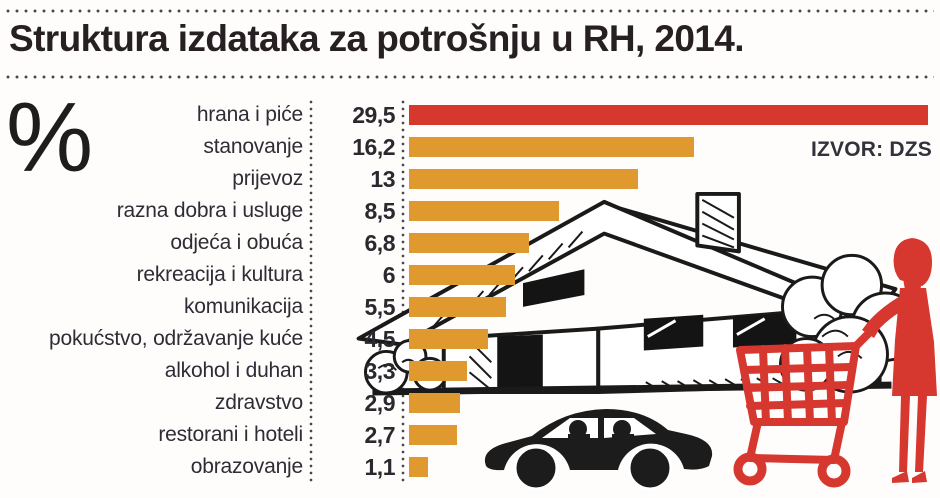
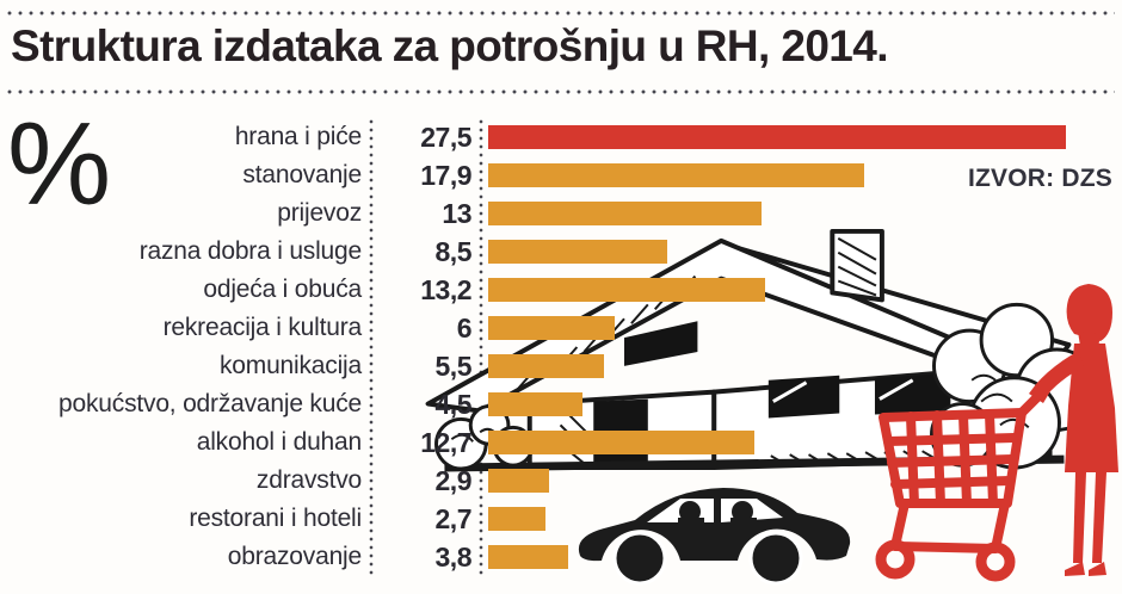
hrana i piće: 29,5 -> 27,5
stanovanje: 16,2 -> 17,9
odjeća i obuća: 6,8 -> 13,2
alkohol i duhan: 3,3 -> 12,7
obrazovanje: 1,1 -> 3,8
